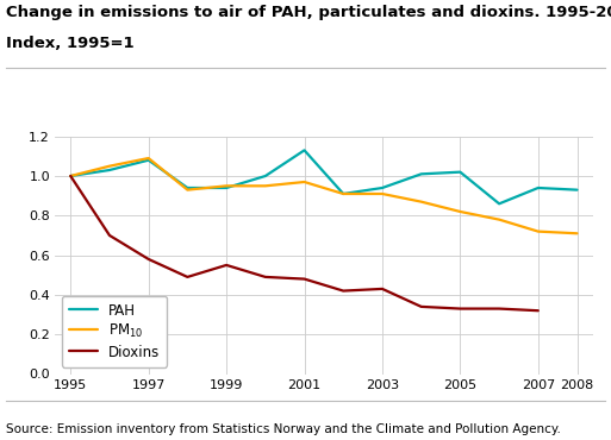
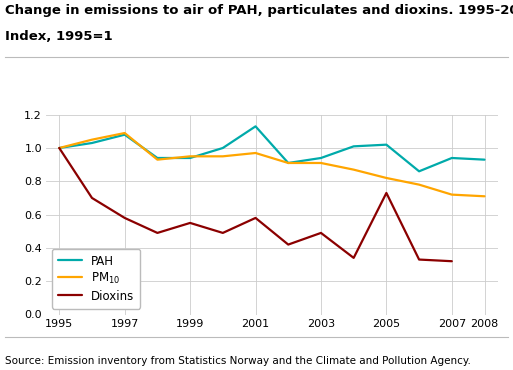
Dioxins/2001: 0.48 -> 0.58
Dioxins/2003: 0.43 -> 0.49
Dioxins/2005: 0.33 -> 0.73
